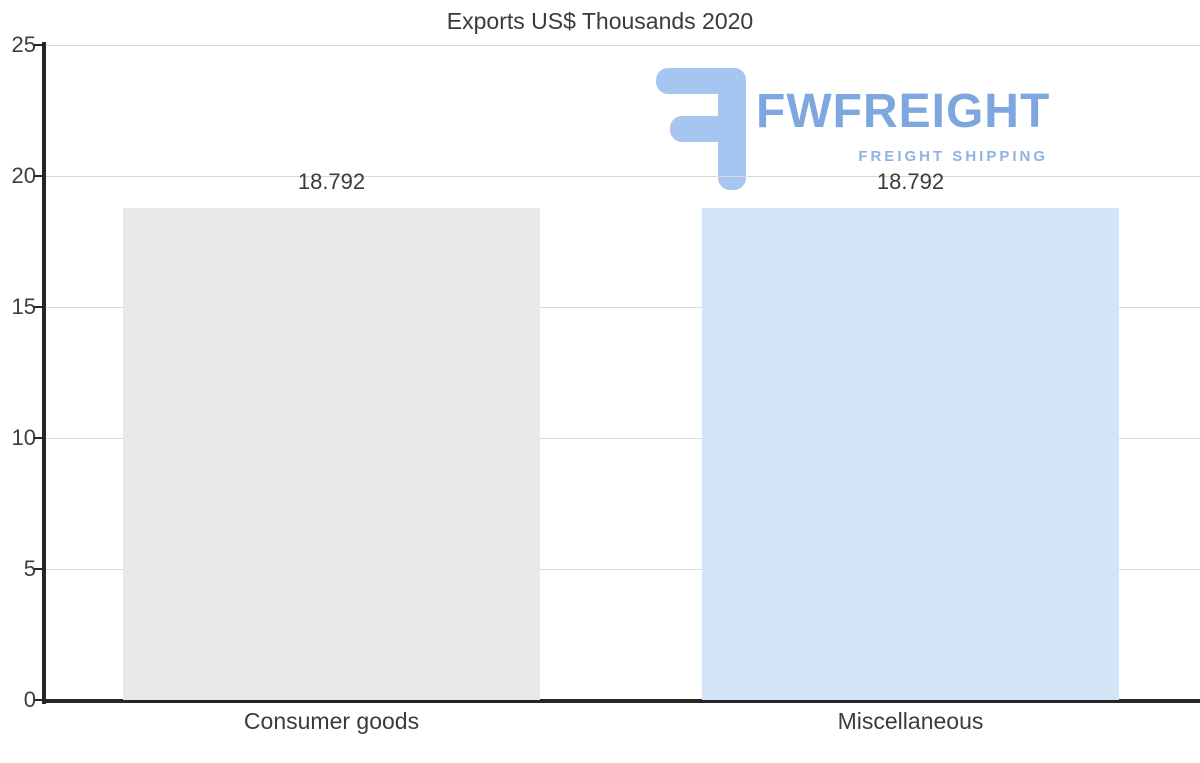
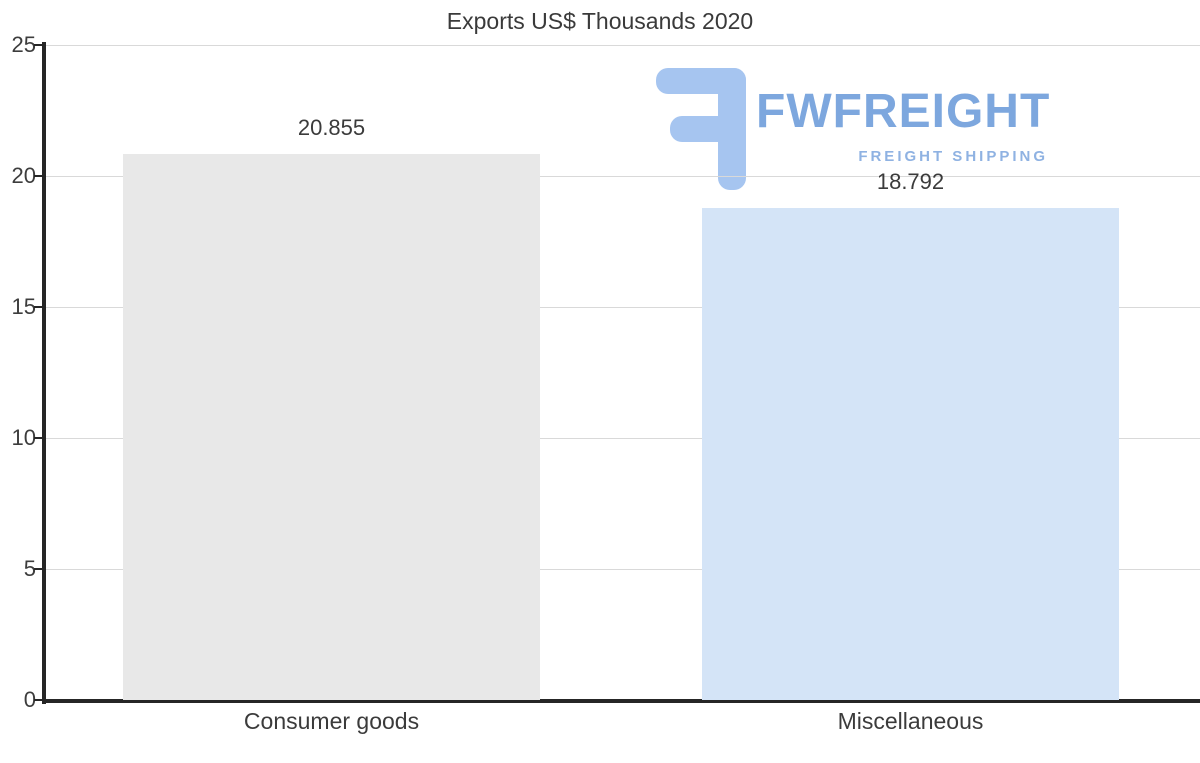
Consumer goods: 18.792 -> 20.855
